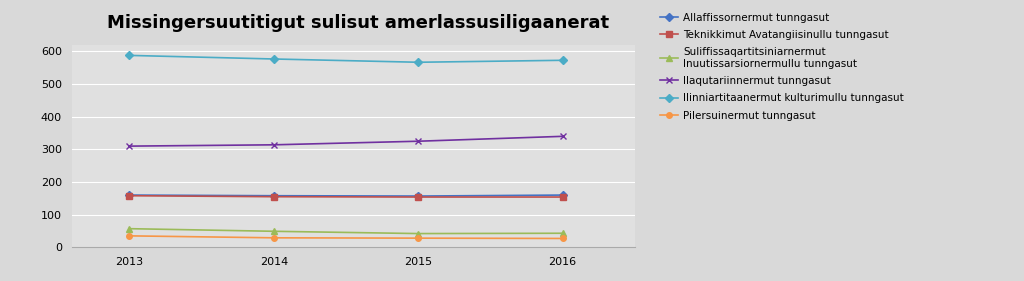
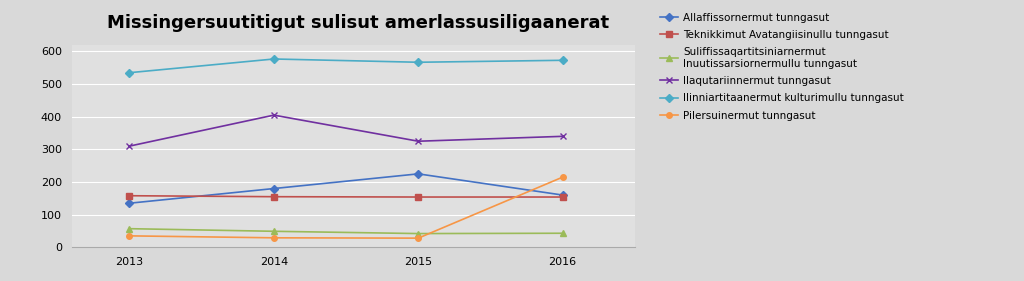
Allaffissornermut tunngasut/2013: 160 -> 135
Ilinniartitaanermut kulturimullu tunngasut/2013: 588 -> 535
Allaffissornermut tunngasut/2014: 158 -> 180
Ilaqutariinnermut tunngasut/2014: 314 -> 405
Allaffissornermut tunngasut/2015: 157 -> 225
Pilersuinermut tunngasut/2016: 27 -> 215
